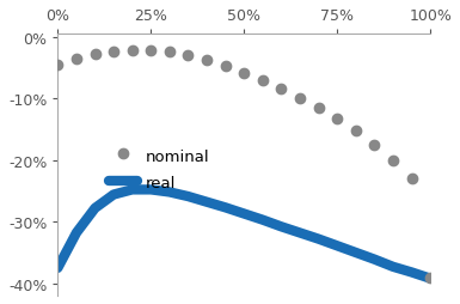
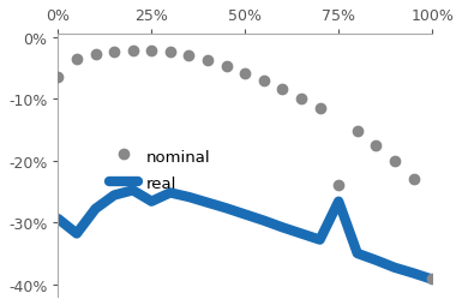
nominal/0%: -4.5% -> -6.4%
real/0%: -37.5% -> -29.4%
real/25%: -24.8% -> -26.6%
nominal/75%: -13.3% -> -24.0%
real/75%: -33.9% -> -26.6%
